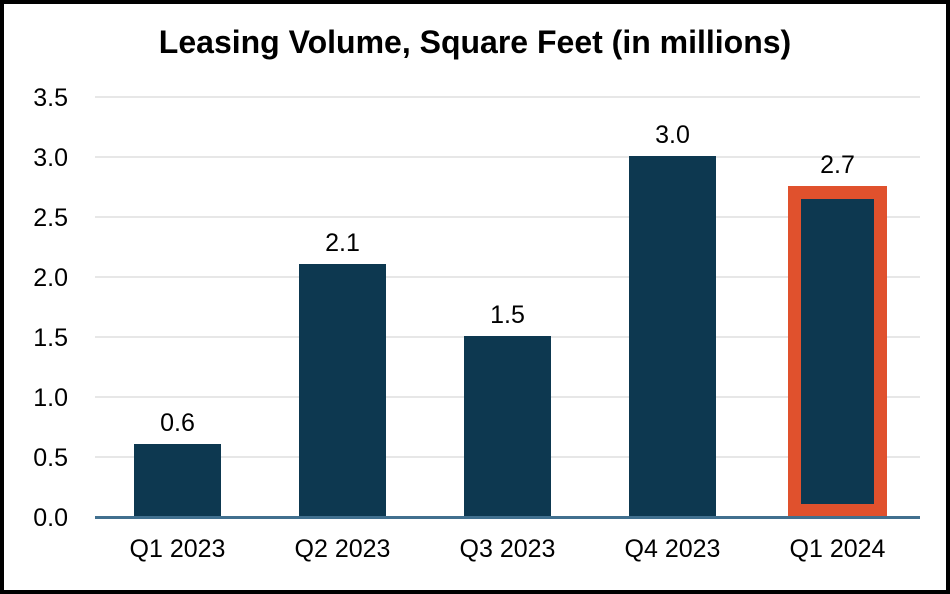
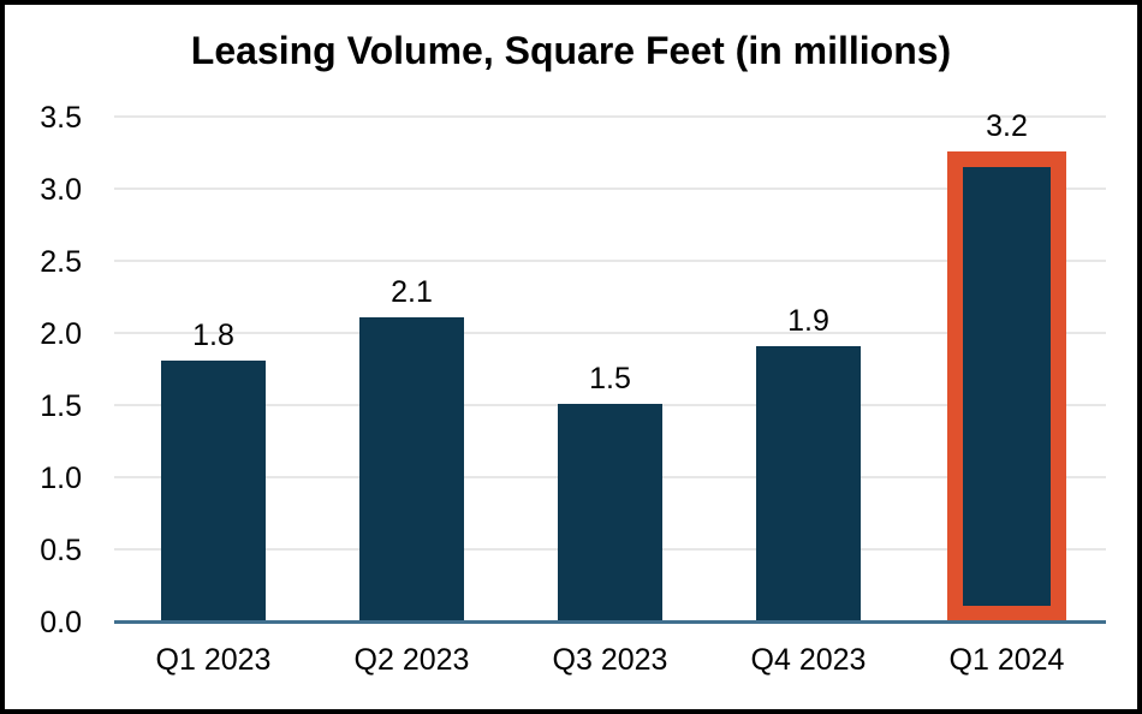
Q1 2023: 0.6 -> 1.8
Q4 2023: 3.0 -> 1.9
Q1 2024: 2.7 -> 3.2
